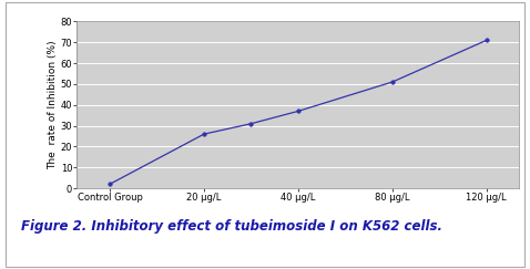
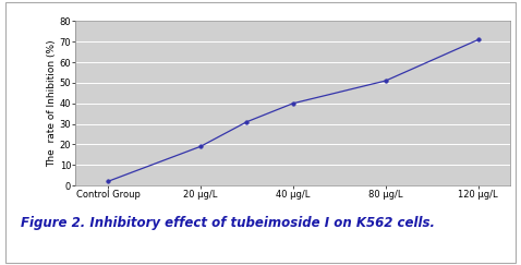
20 μg/L: 26 -> 19
40 μg/L: 37 -> 40
